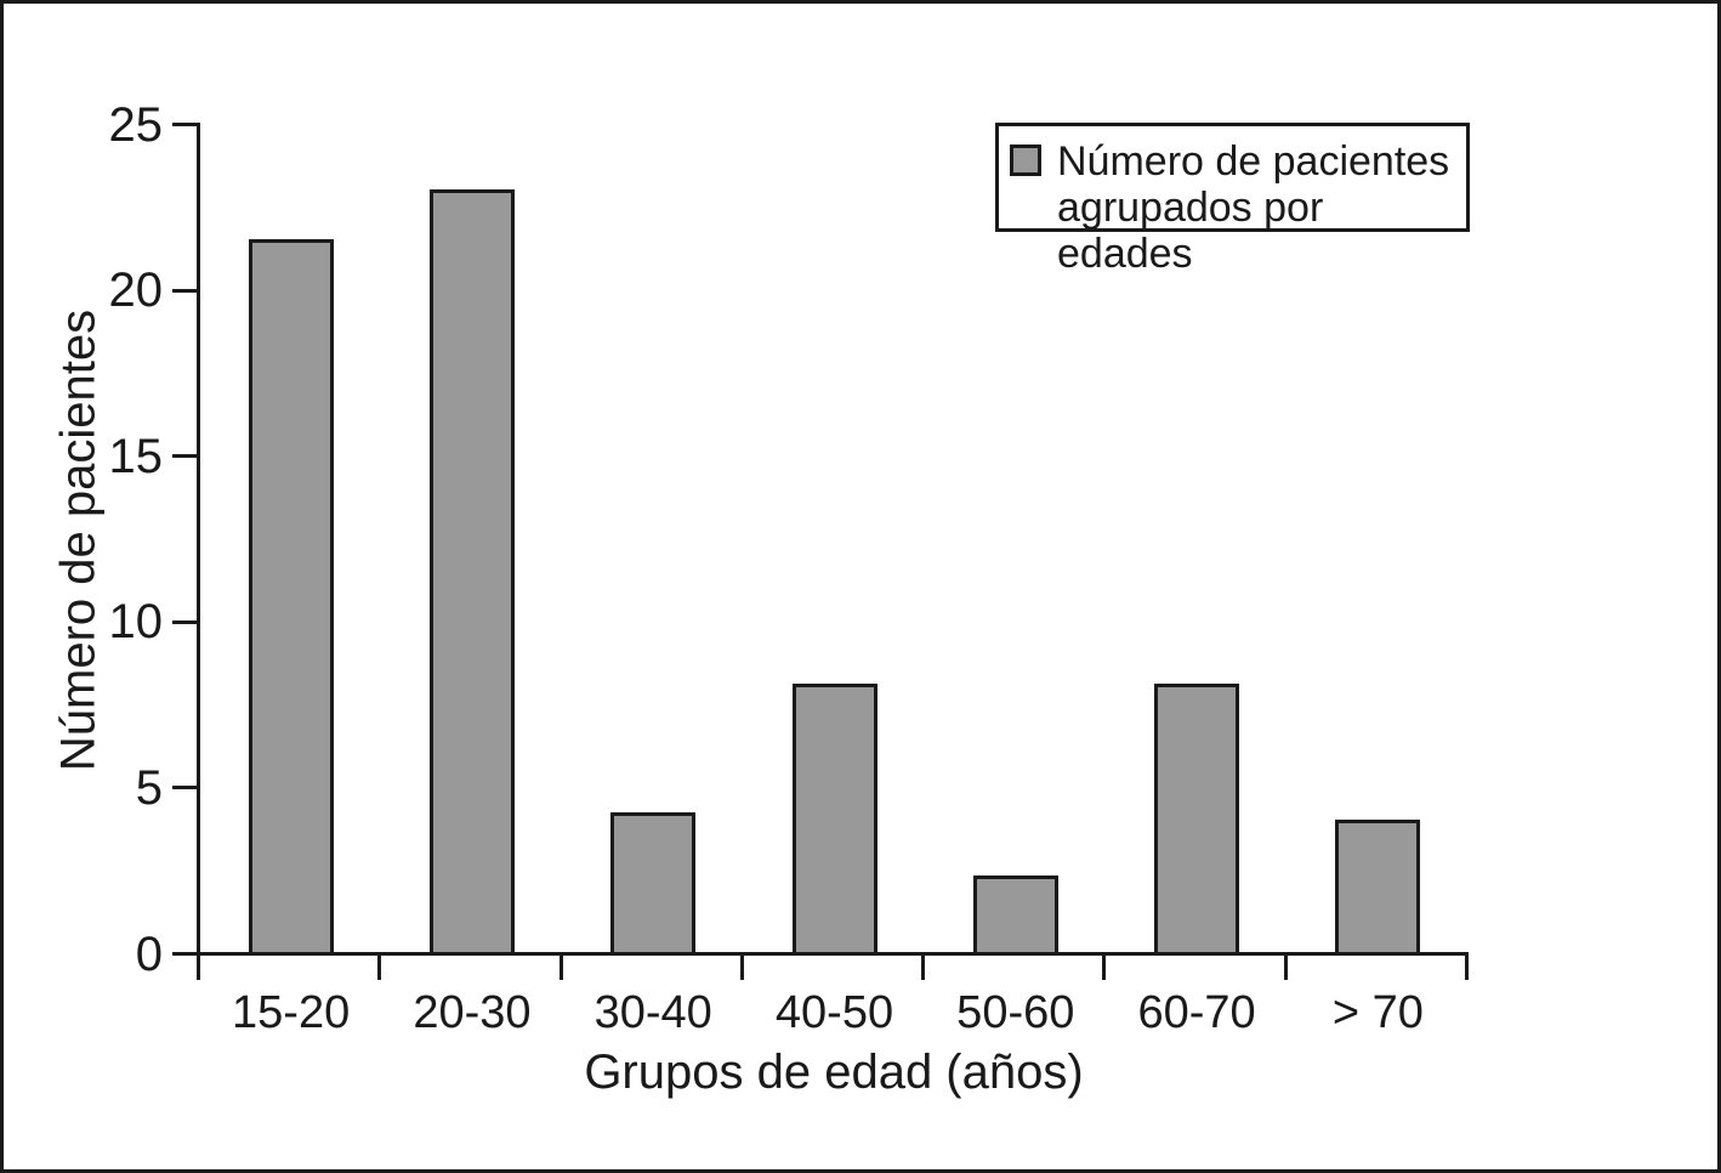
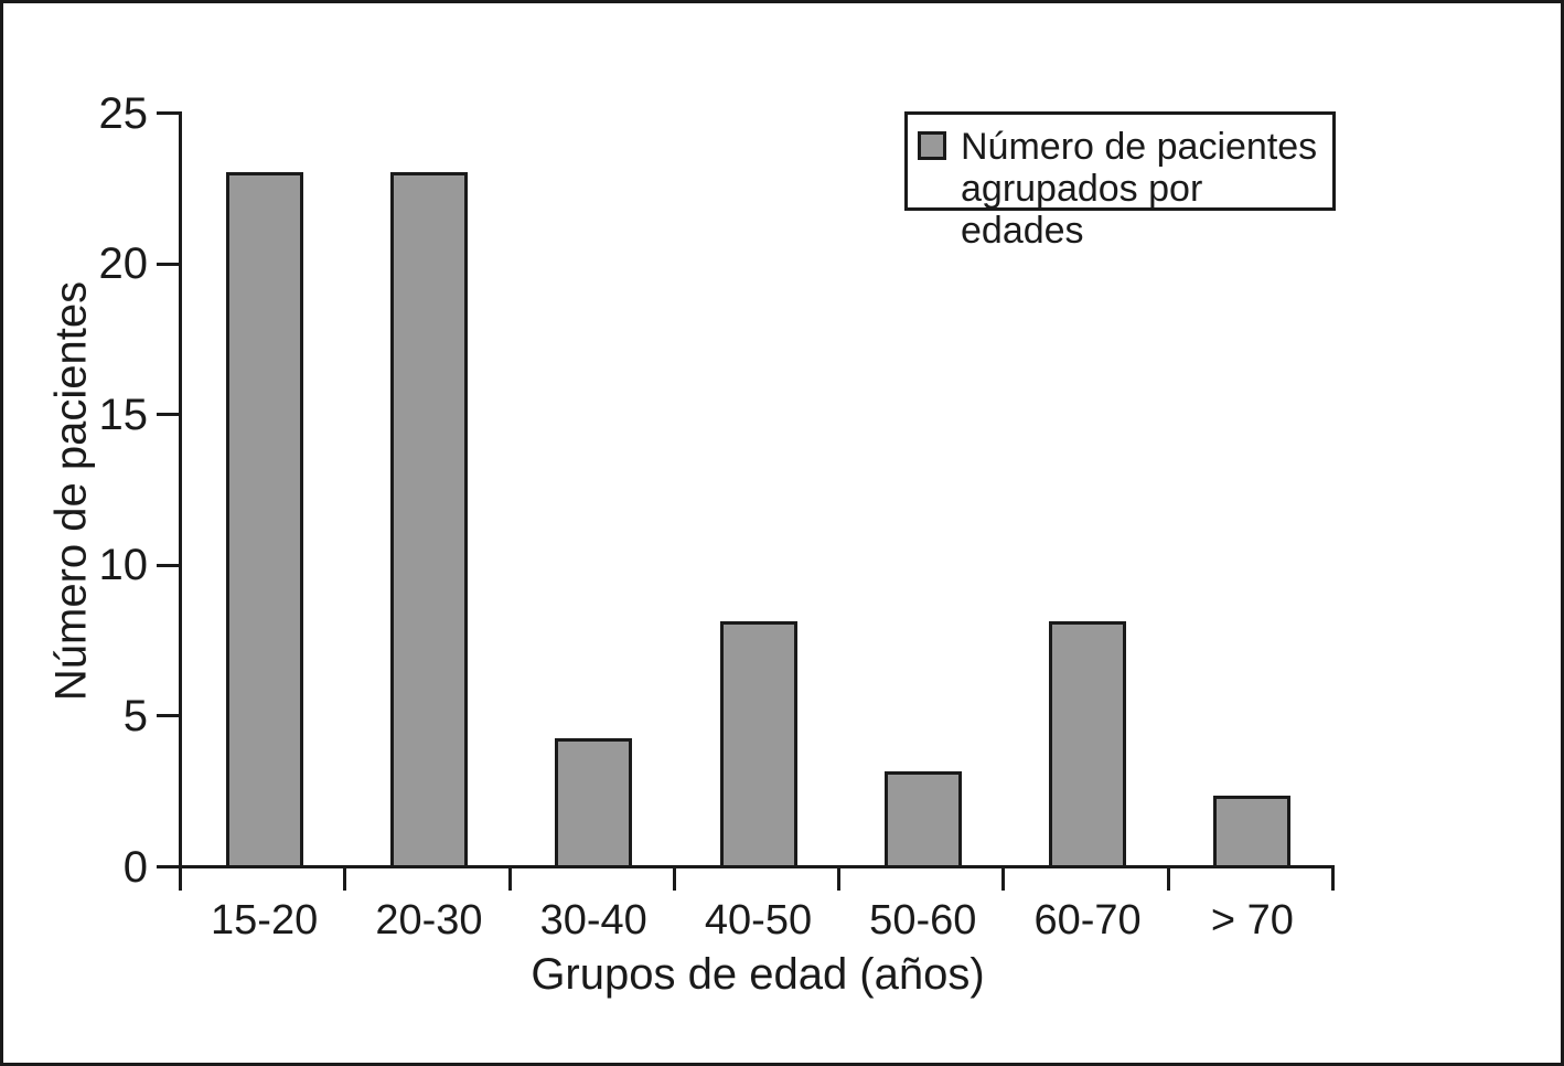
15-20: 21.5 -> 23.0
50-60: 2.3 -> 3.1
> 70: 4.0 -> 2.3
